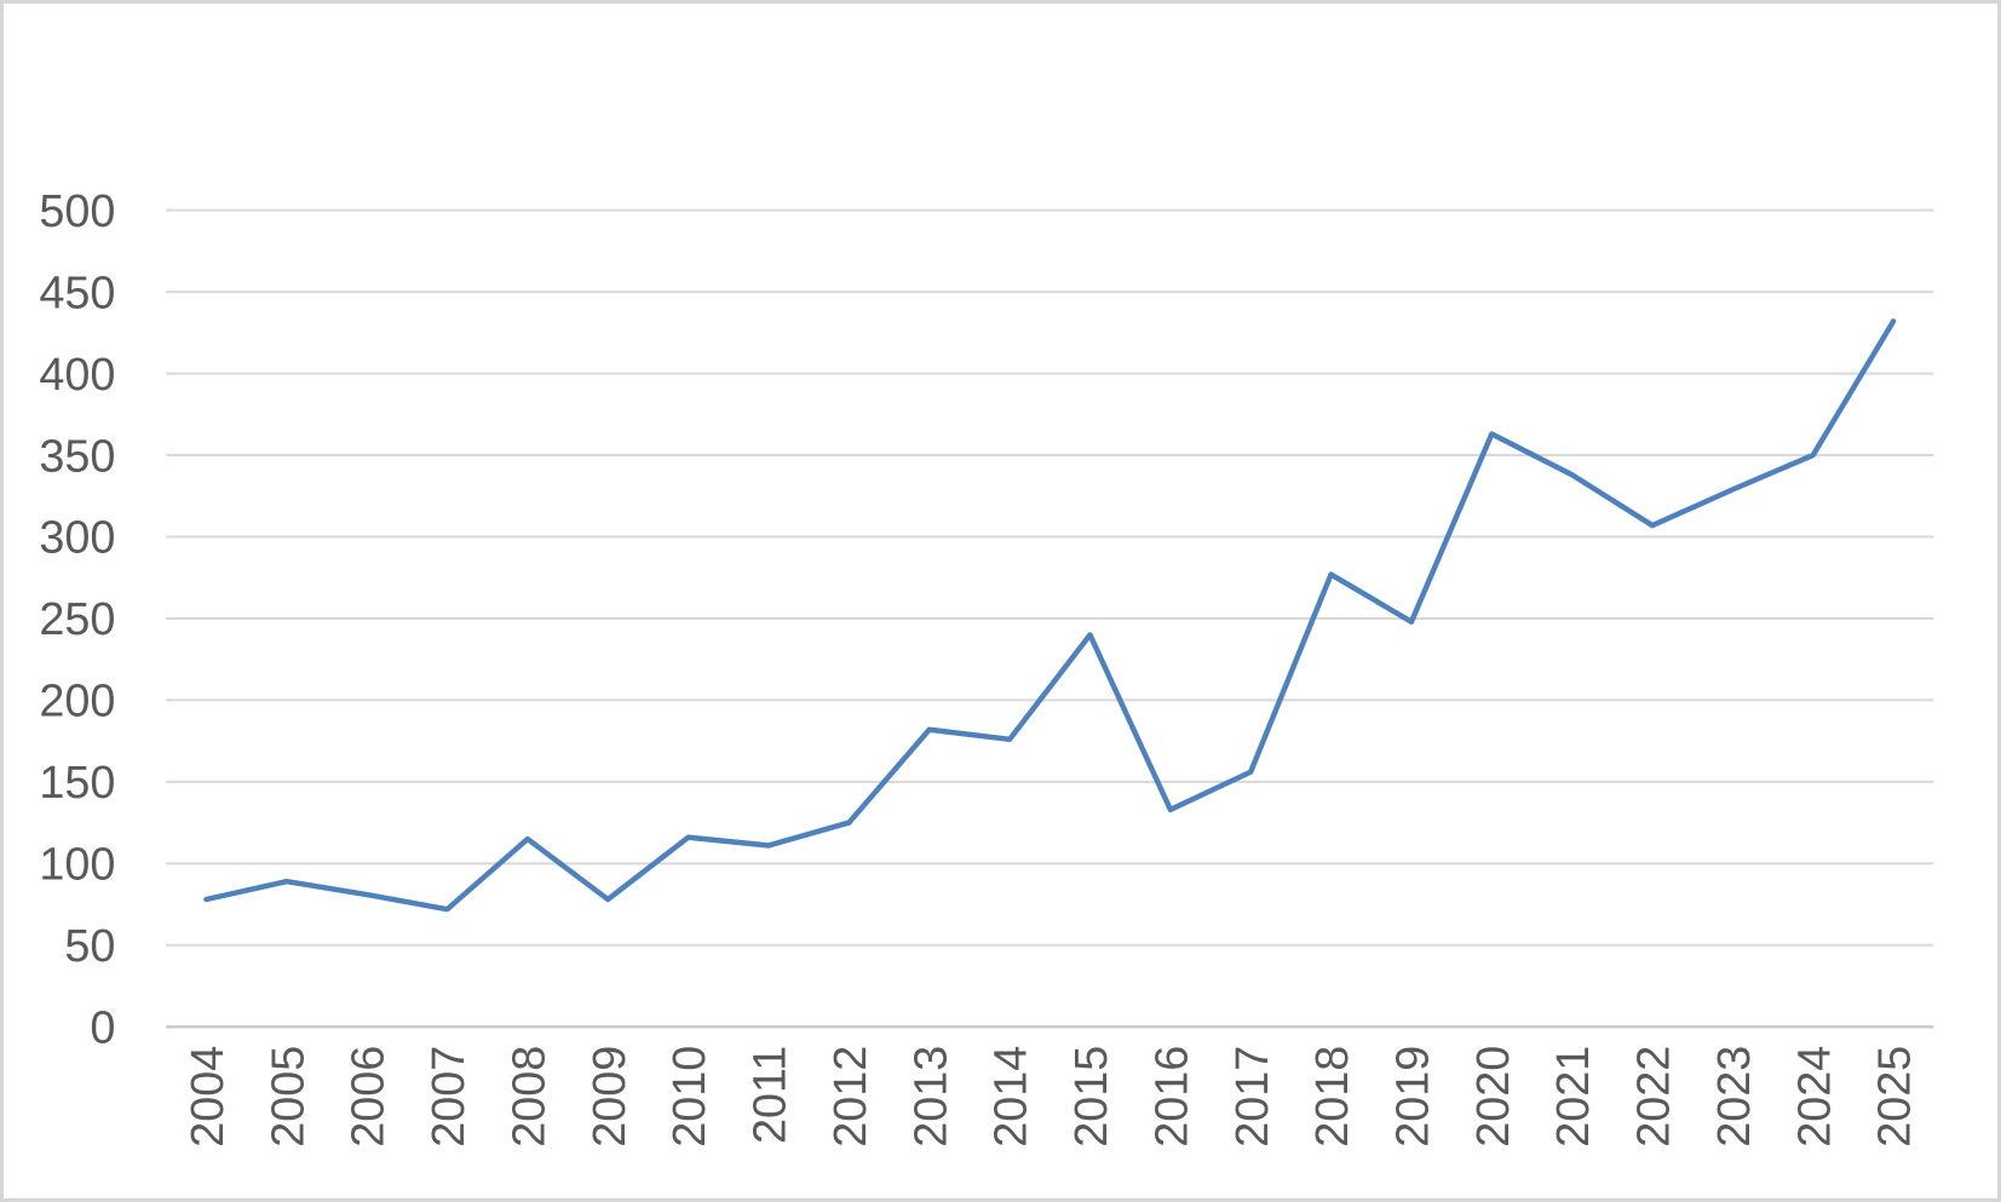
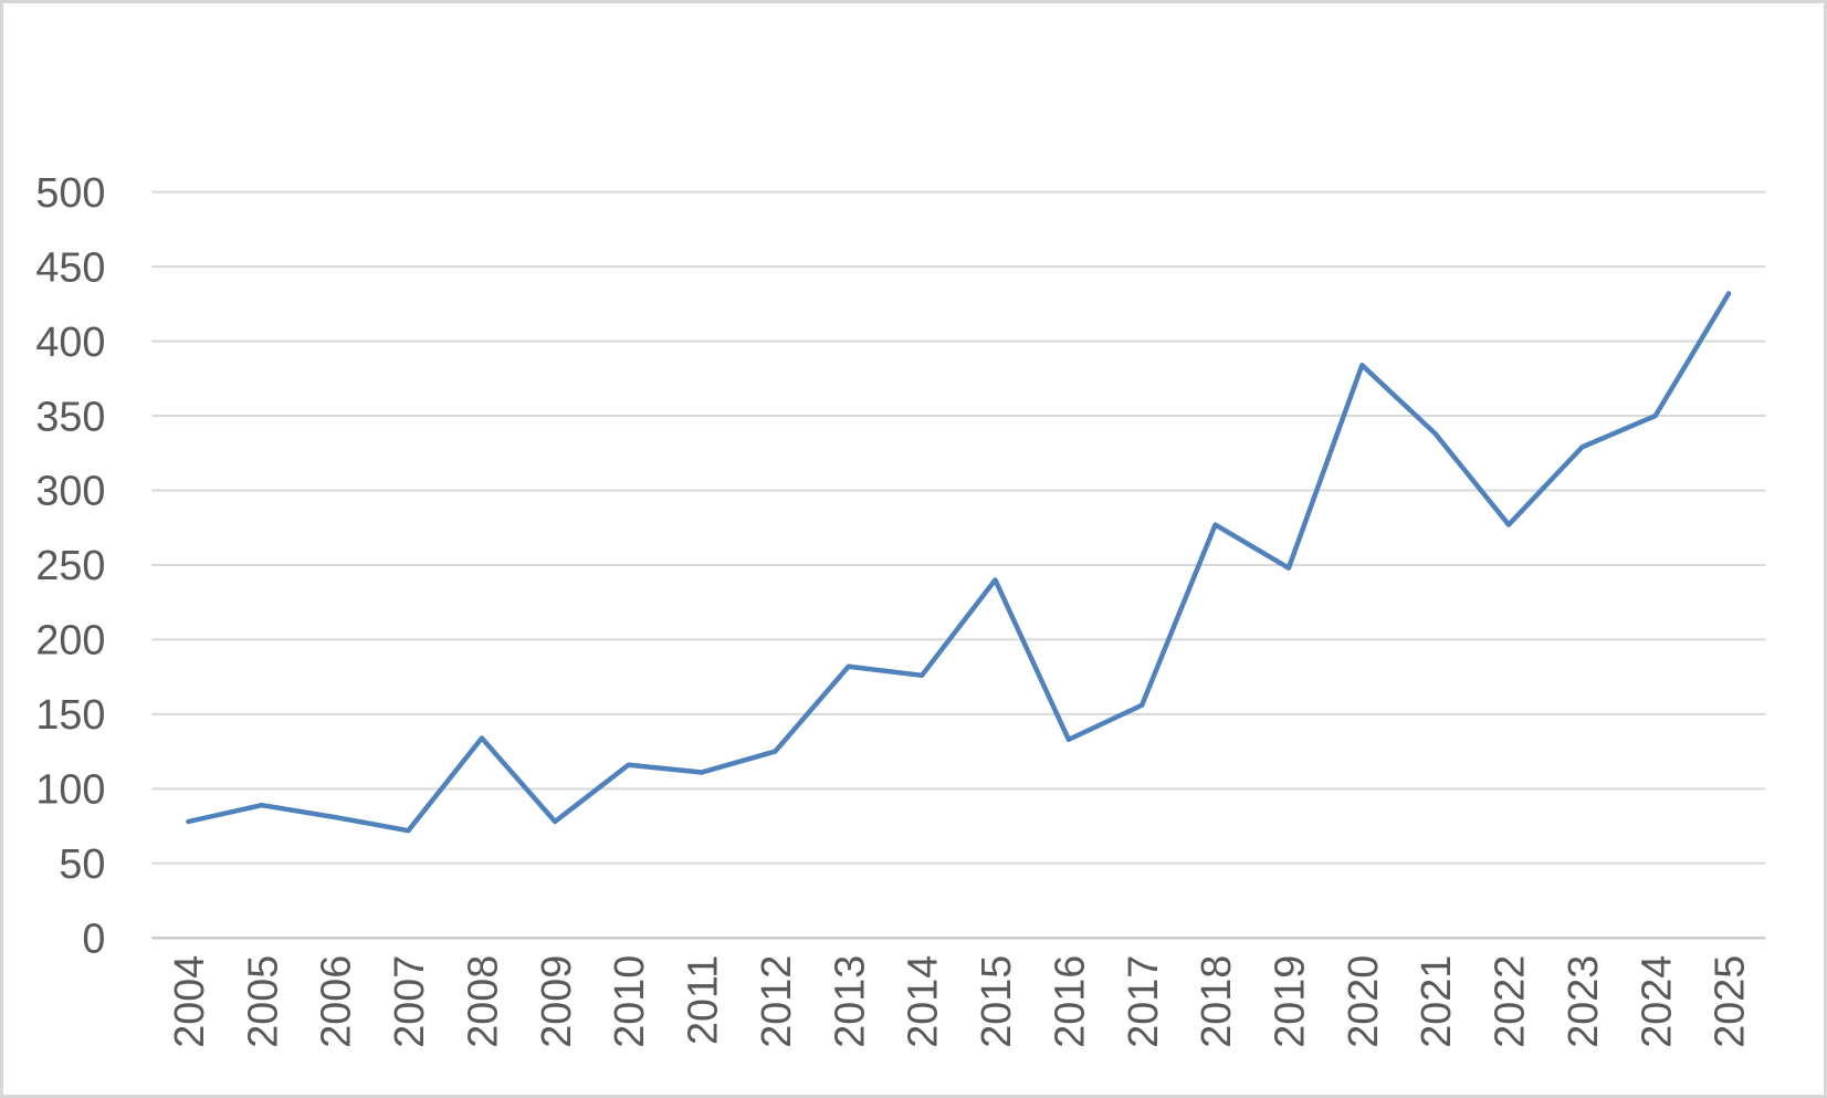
2008: 115 -> 134
2020: 363 -> 384
2022: 307 -> 277
